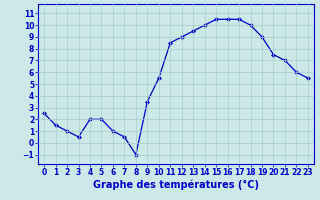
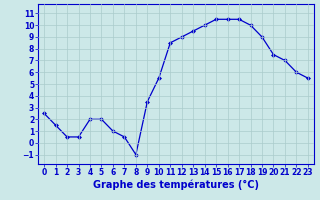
2: 1.0 -> 0.5
